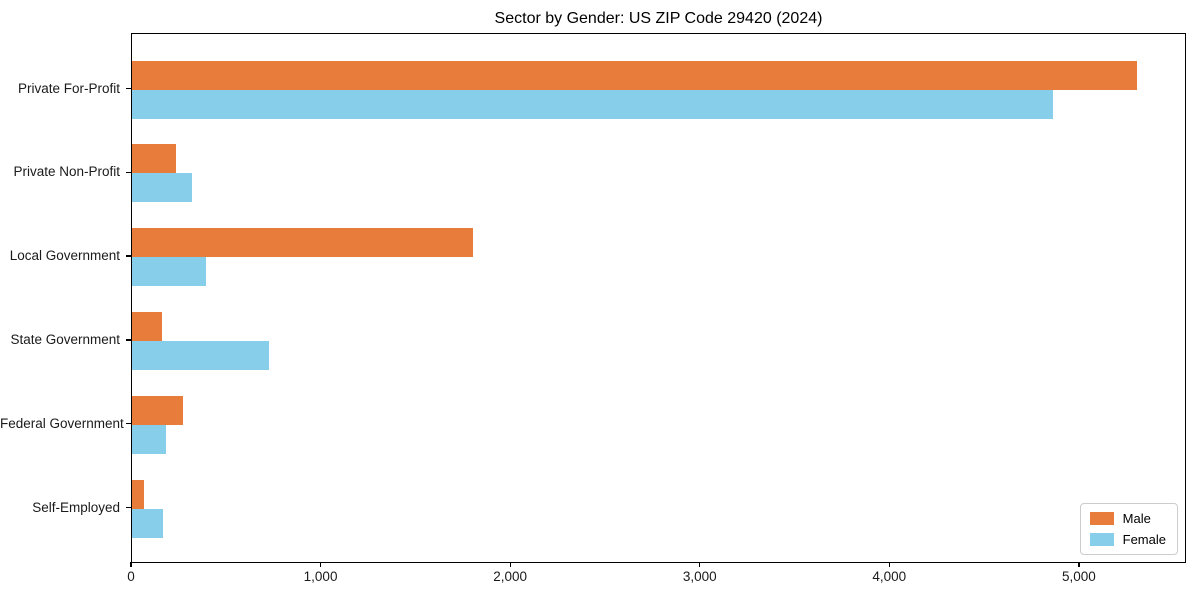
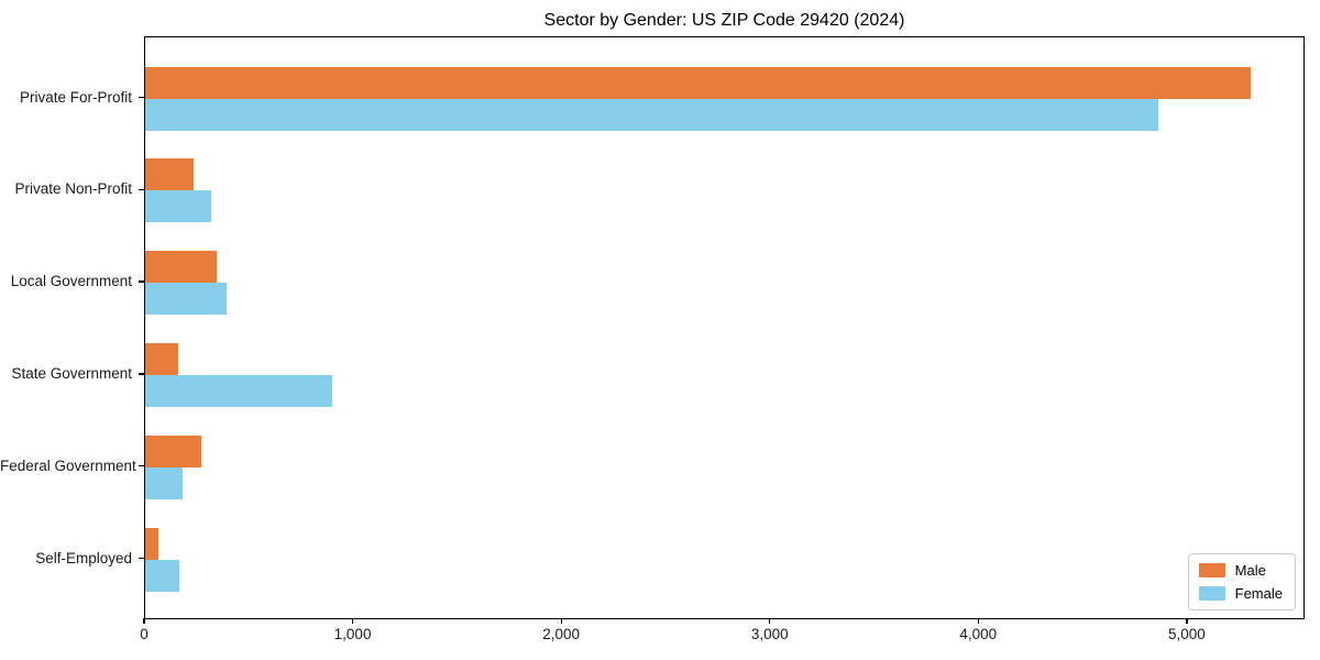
Male/Local Government: 1800 -> 340
Female/State Government: 720 -> 900
